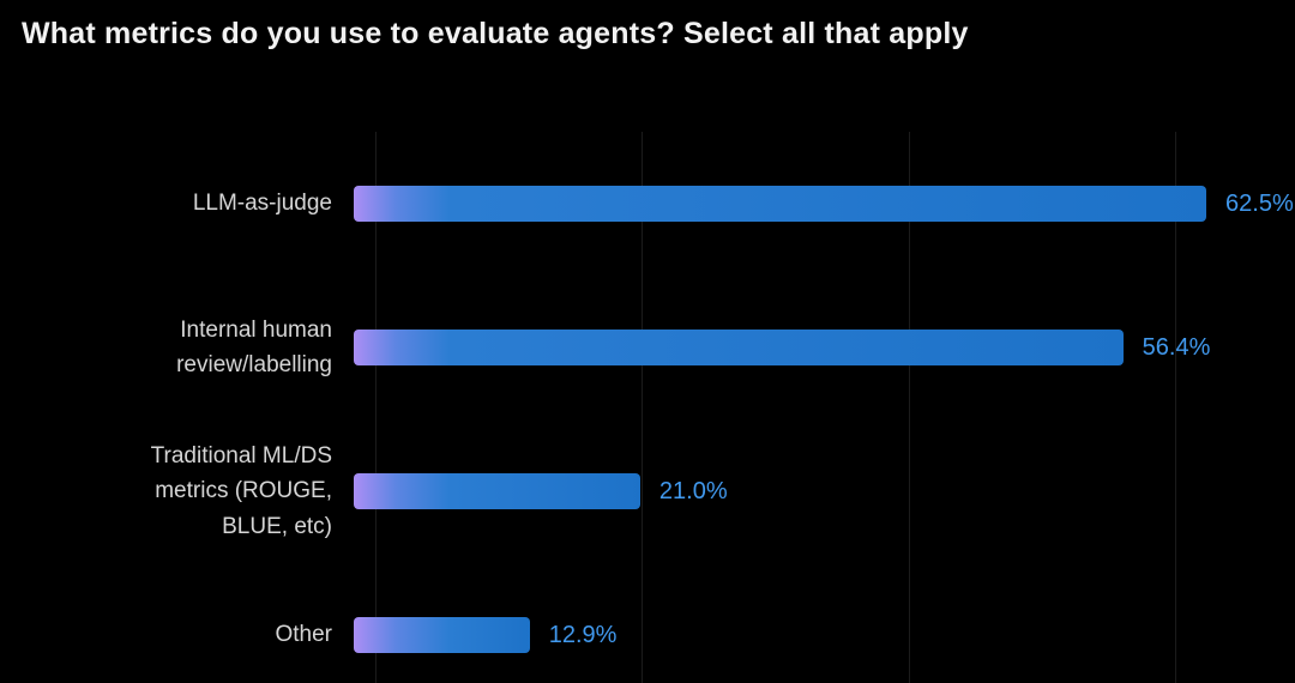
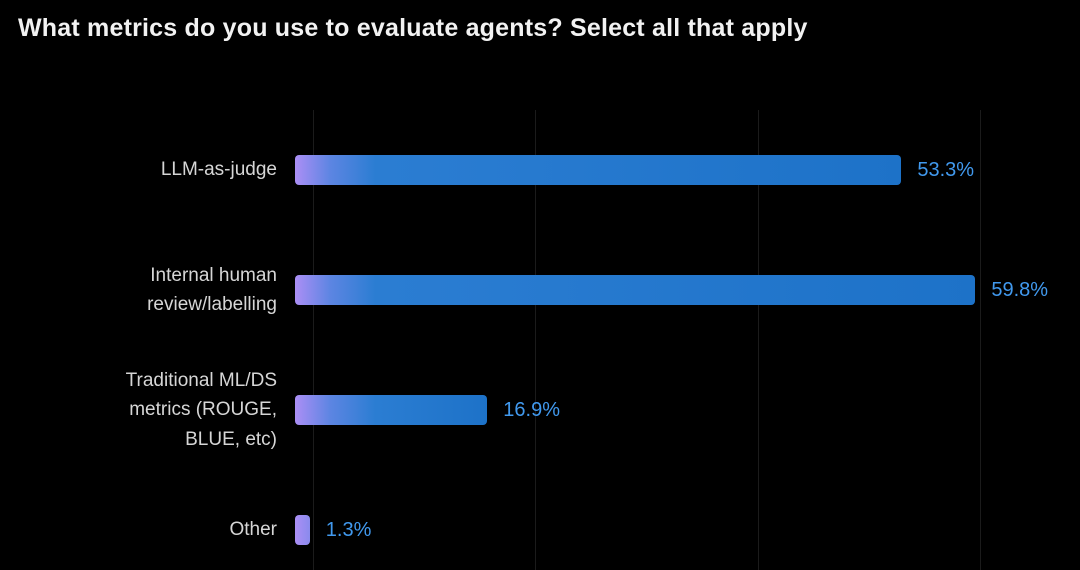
LLM-as-judge: 62.5% -> 53.3%
Internal human review/labelling: 56.4% -> 59.8%
Traditional ML/DS metrics (ROUGE, BLUE, etc): 21.0% -> 16.9%
Other: 12.9% -> 1.3%
